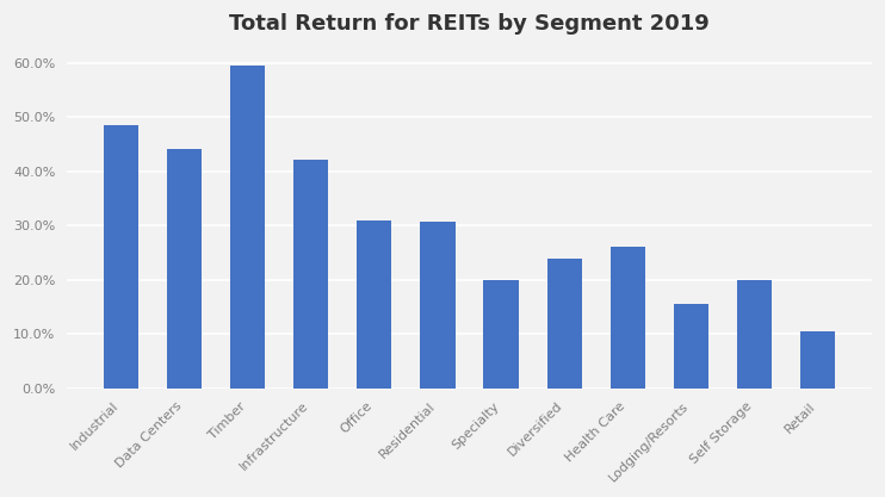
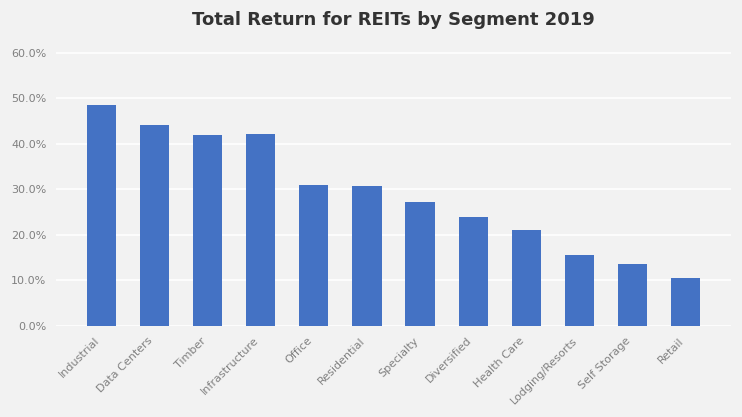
Timber: 59.5% -> 42.0%
Specialty: 20.0% -> 27.2%
Health Care: 26.0% -> 21.0%
Self Storage: 20.0% -> 13.5%
